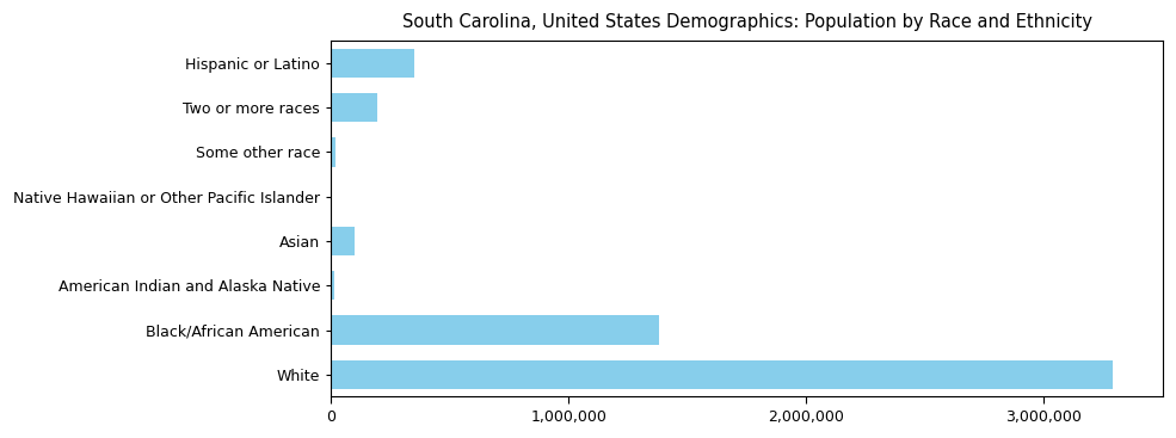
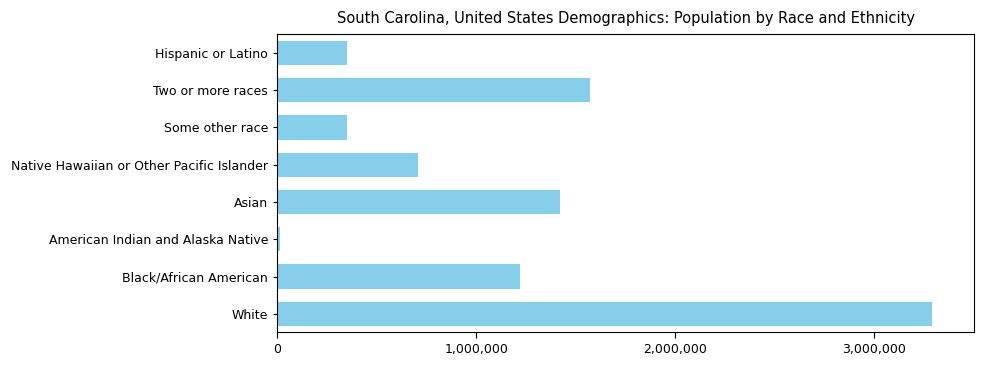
Two or more races: 200,000 -> 1,570,000
Some other race: 20,000 -> 350,000
Native Hawaiian or Other Pacific Islander: 0 -> 710,000
Asian: 100,000 -> 1,420,000
Black/African American: 1,380,000 -> 1,220,000
